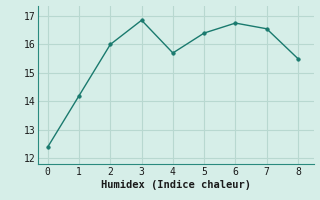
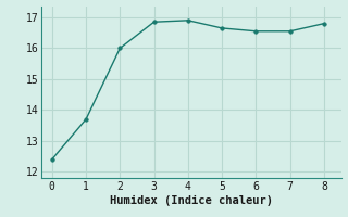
1: 14.20 -> 13.70
4: 15.70 -> 16.90
5: 16.40 -> 16.65
6: 16.75 -> 16.55
8: 15.50 -> 16.80
